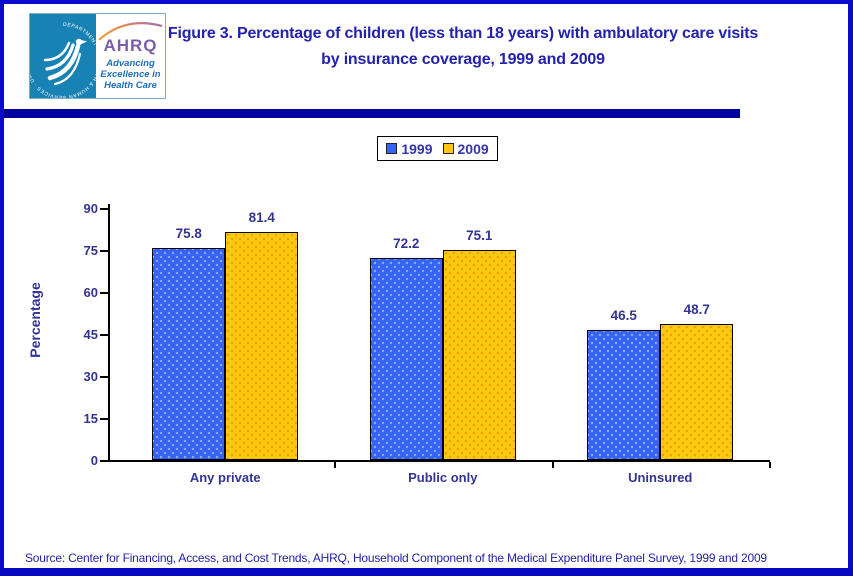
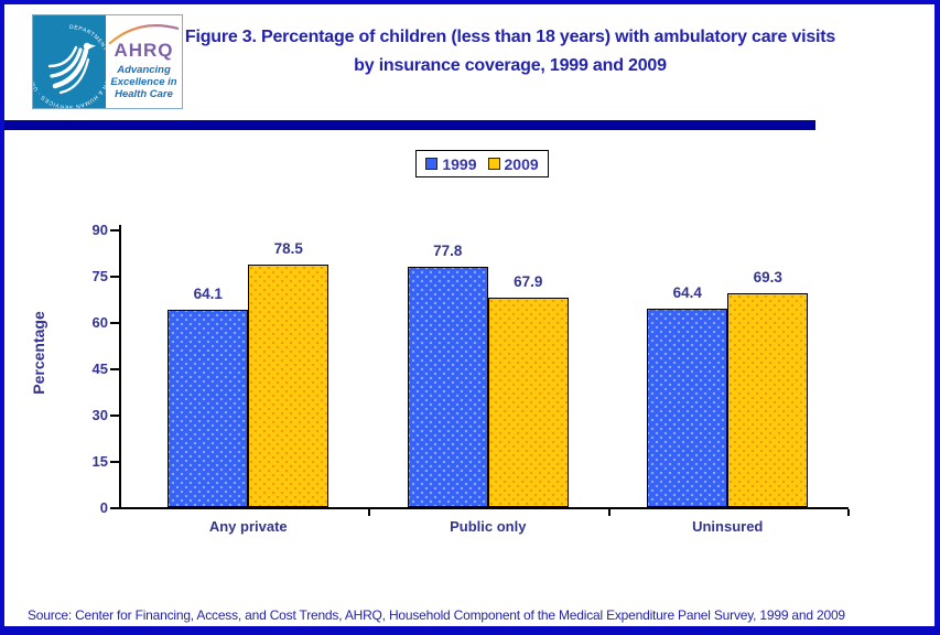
1999/Any private: 75.8 -> 64.1
2009/Any private: 81.4 -> 78.5
1999/Public only: 72.2 -> 77.8
2009/Public only: 75.1 -> 67.9
1999/Uninsured: 46.5 -> 64.4
2009/Uninsured: 48.7 -> 69.3
